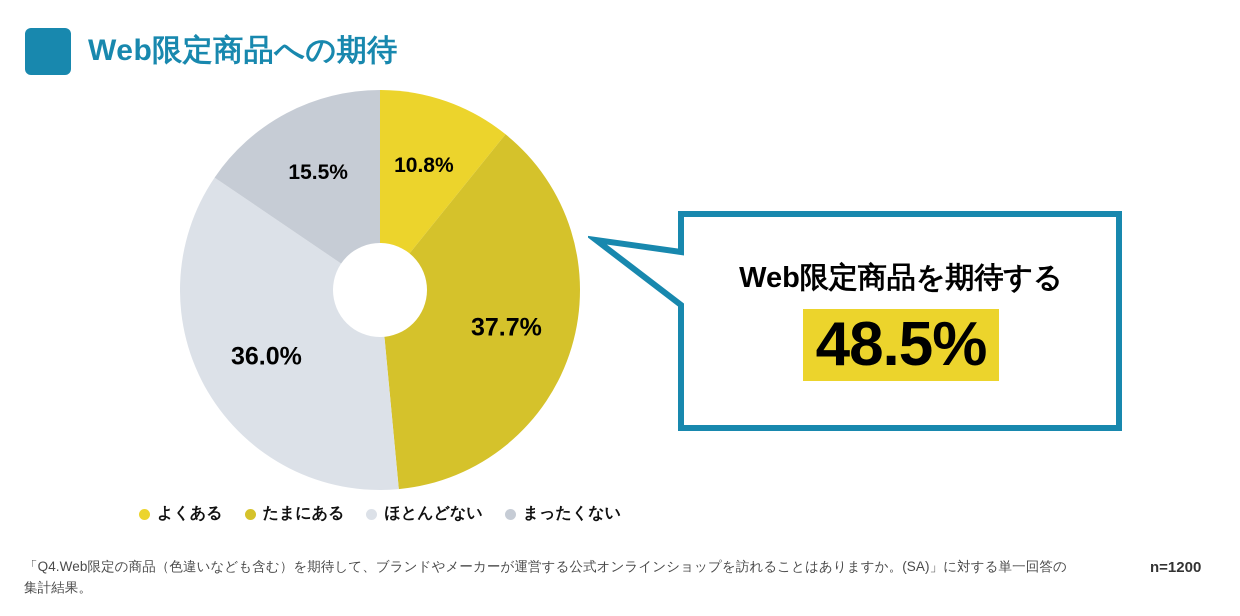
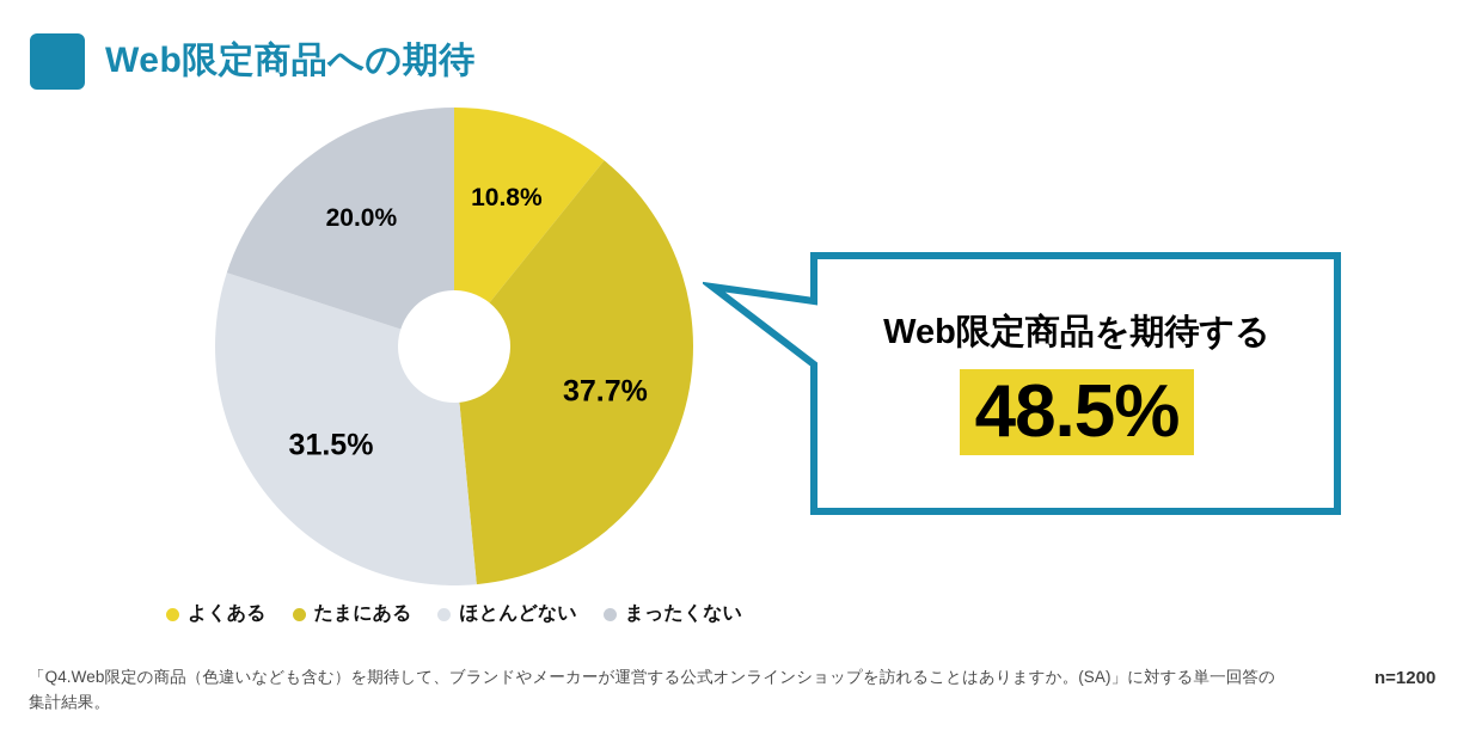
ほとんどない: 36.0% -> 31.5%
まったくない: 15.5% -> 20.0%
